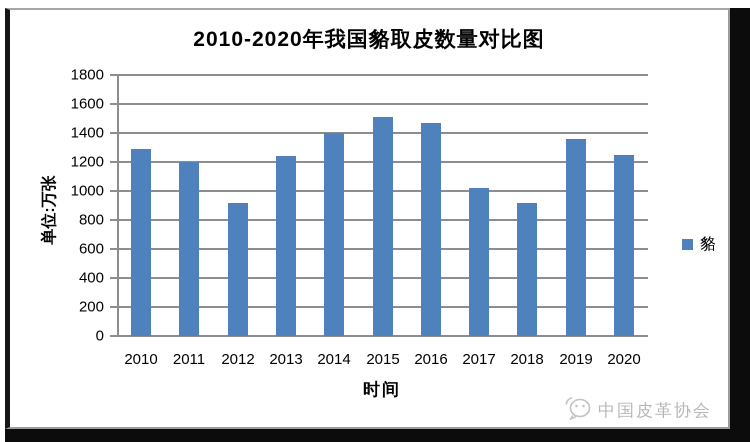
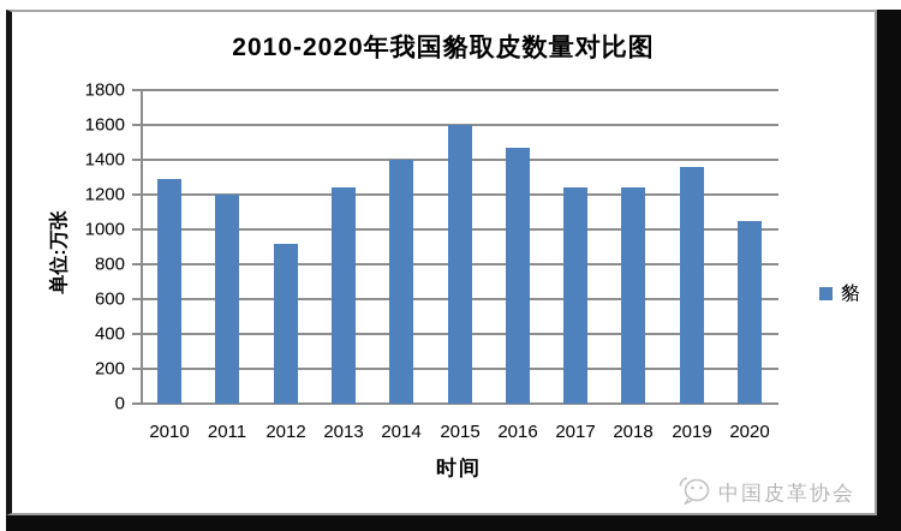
2015: 1510 -> 1600
2017: 1020 -> 1240
2018: 920 -> 1240
2020: 1250 -> 1050
